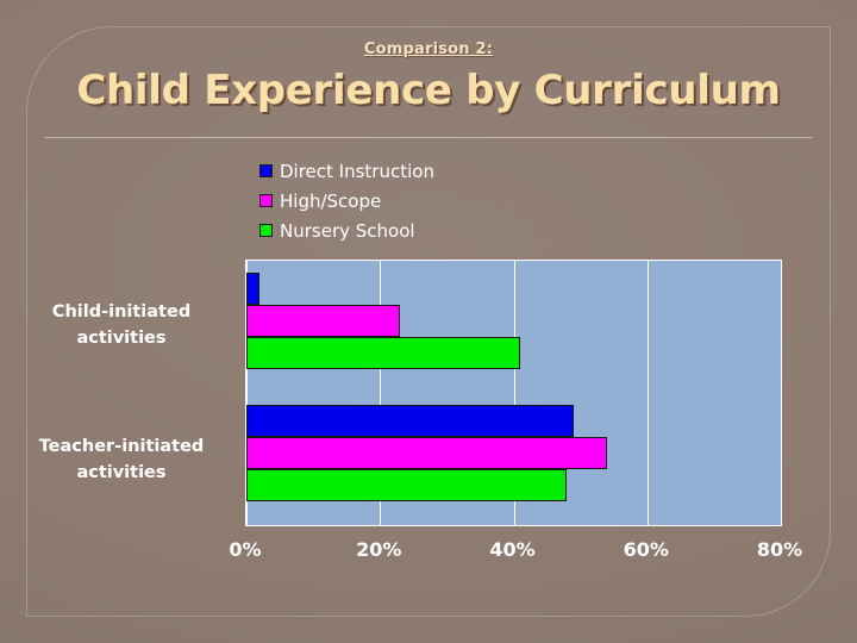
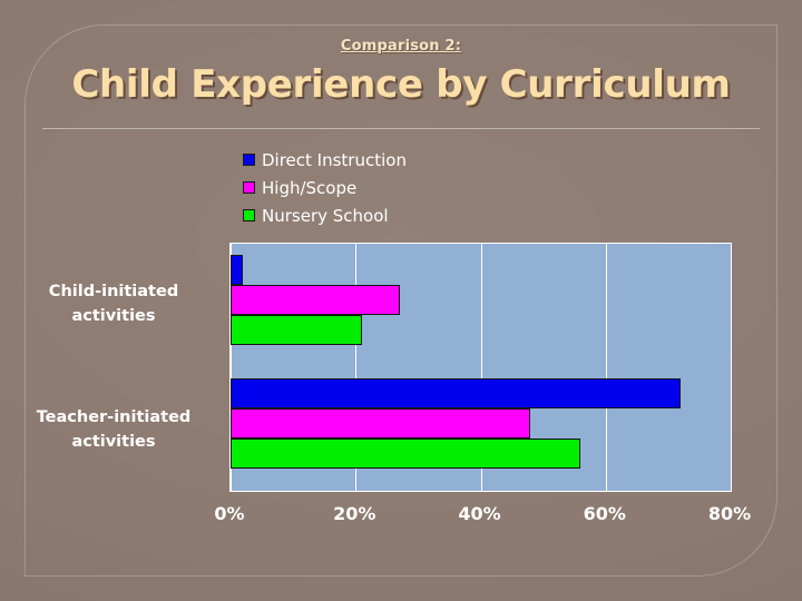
High/Scope/Child-initiated activities: 23% -> 27%
Nursery School/Child-initiated activities: 41% -> 21%
Direct Instruction/Teacher-initiated activities: 49% -> 72%
High/Scope/Teacher-initiated activities: 54% -> 48%
Nursery School/Teacher-initiated activities: 48% -> 56%
